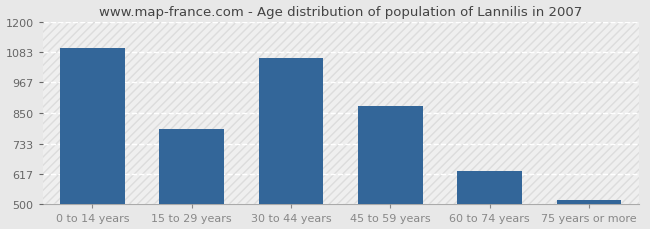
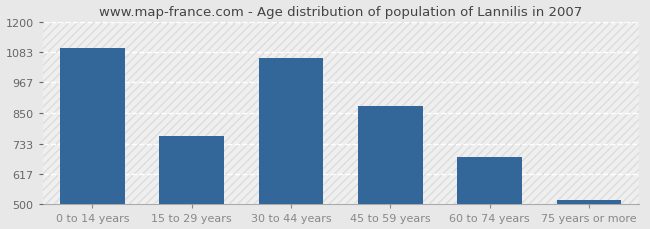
15 to 29 years: 790 -> 760
60 to 74 years: 626 -> 680
